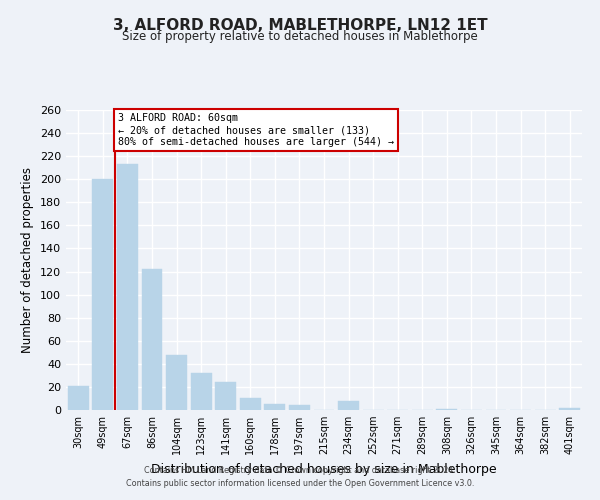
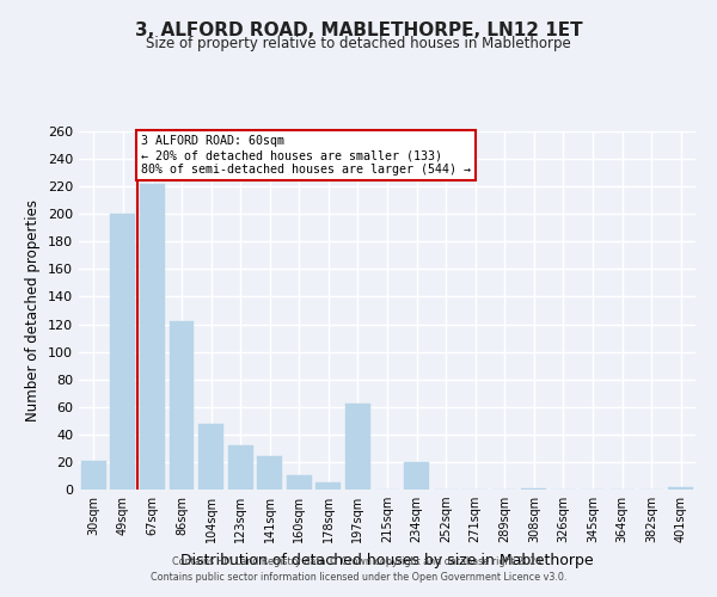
67sqm: 213 -> 222
197sqm: 4 -> 62
234sqm: 8 -> 20
